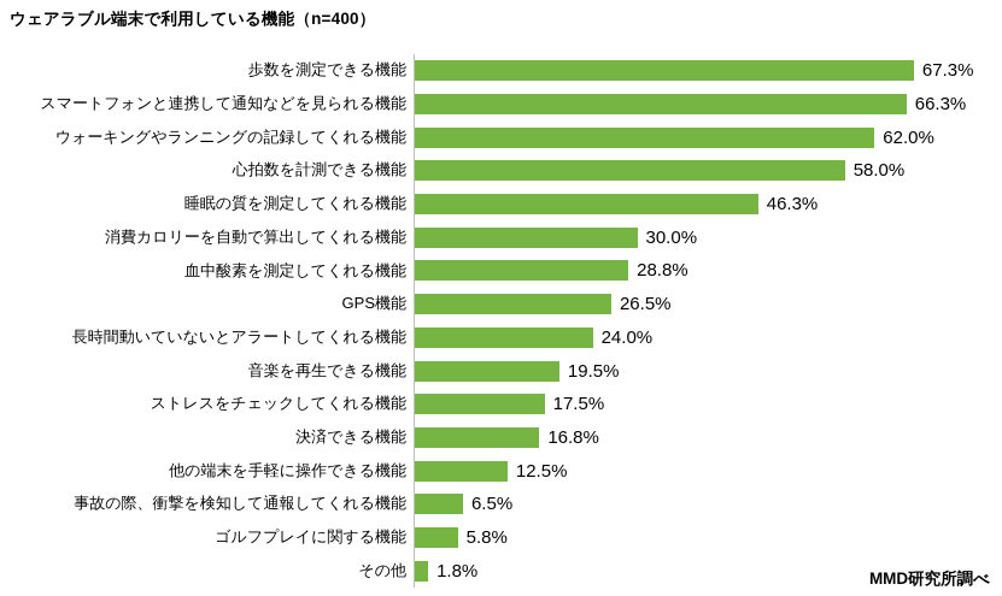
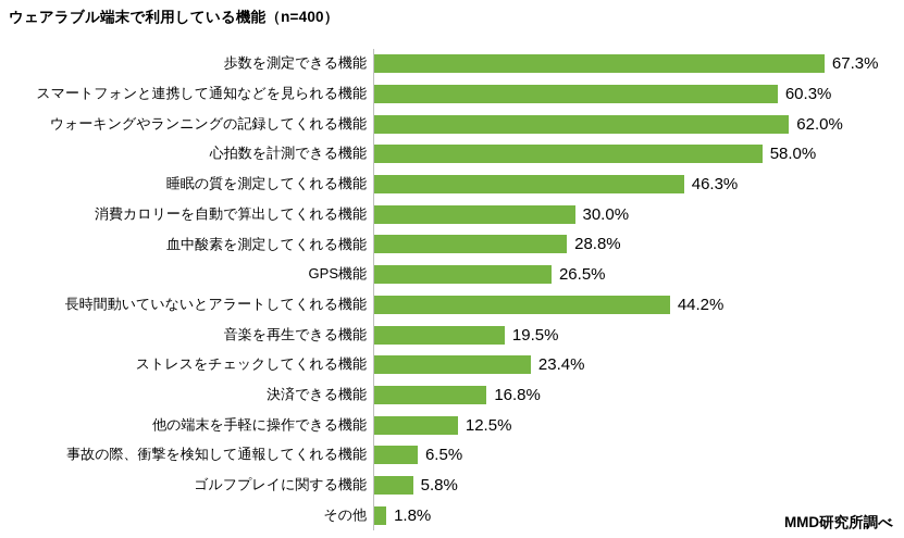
スマートフォンと連携して通知などを見られる機能: 66.3% -> 60.3%
長時間動いていないとアラートしてくれる機能: 24.0% -> 44.2%
ストレスをチェックしてくれる機能: 17.5% -> 23.4%
